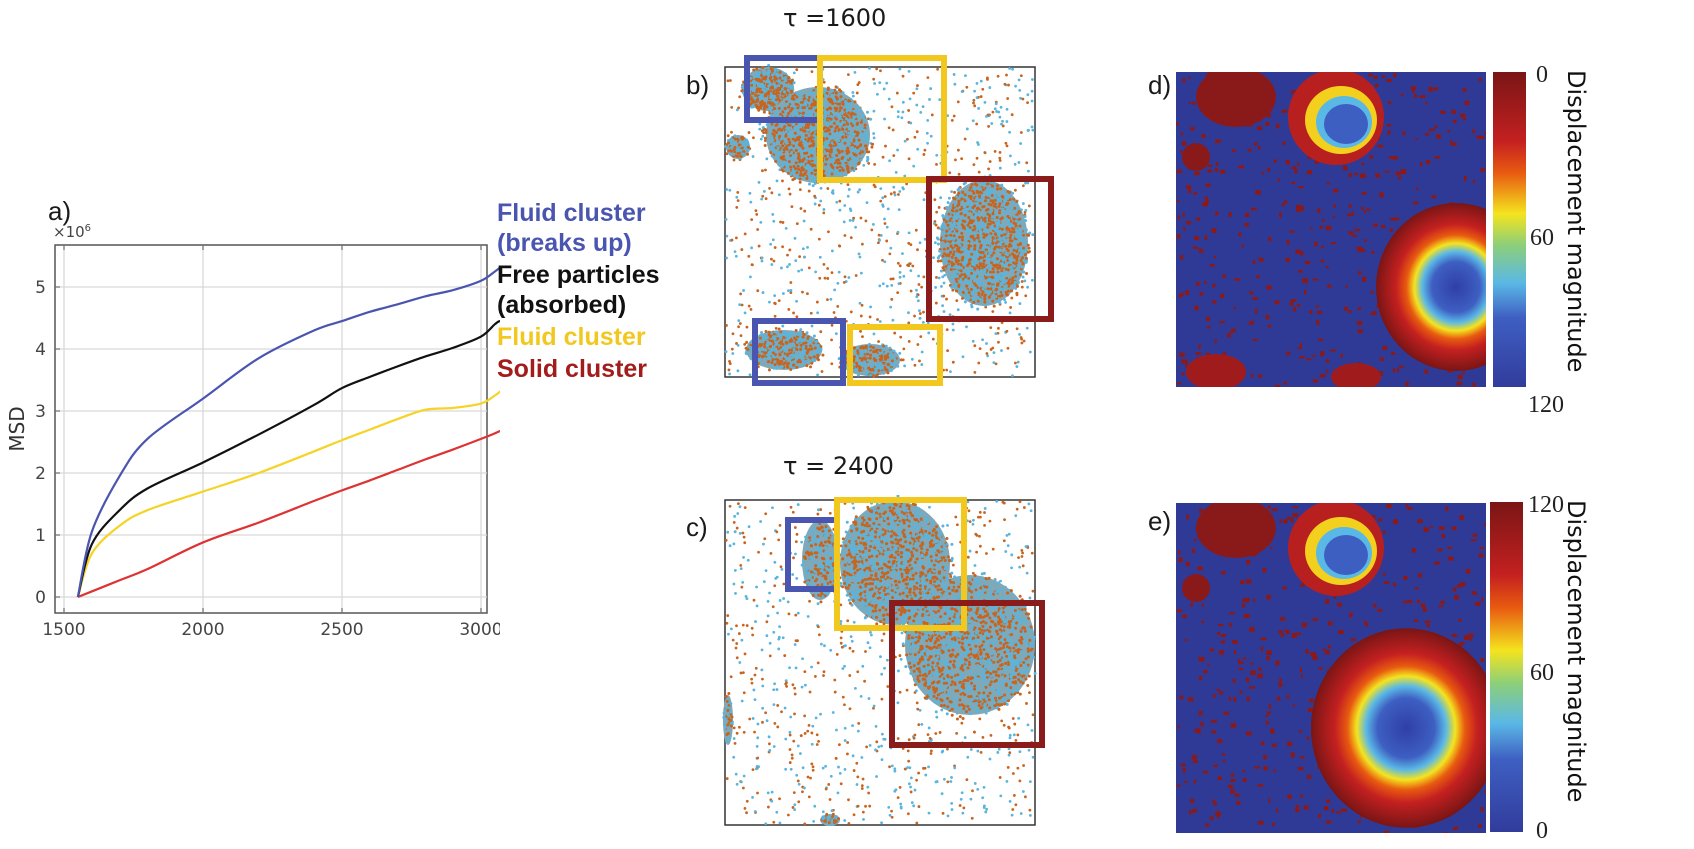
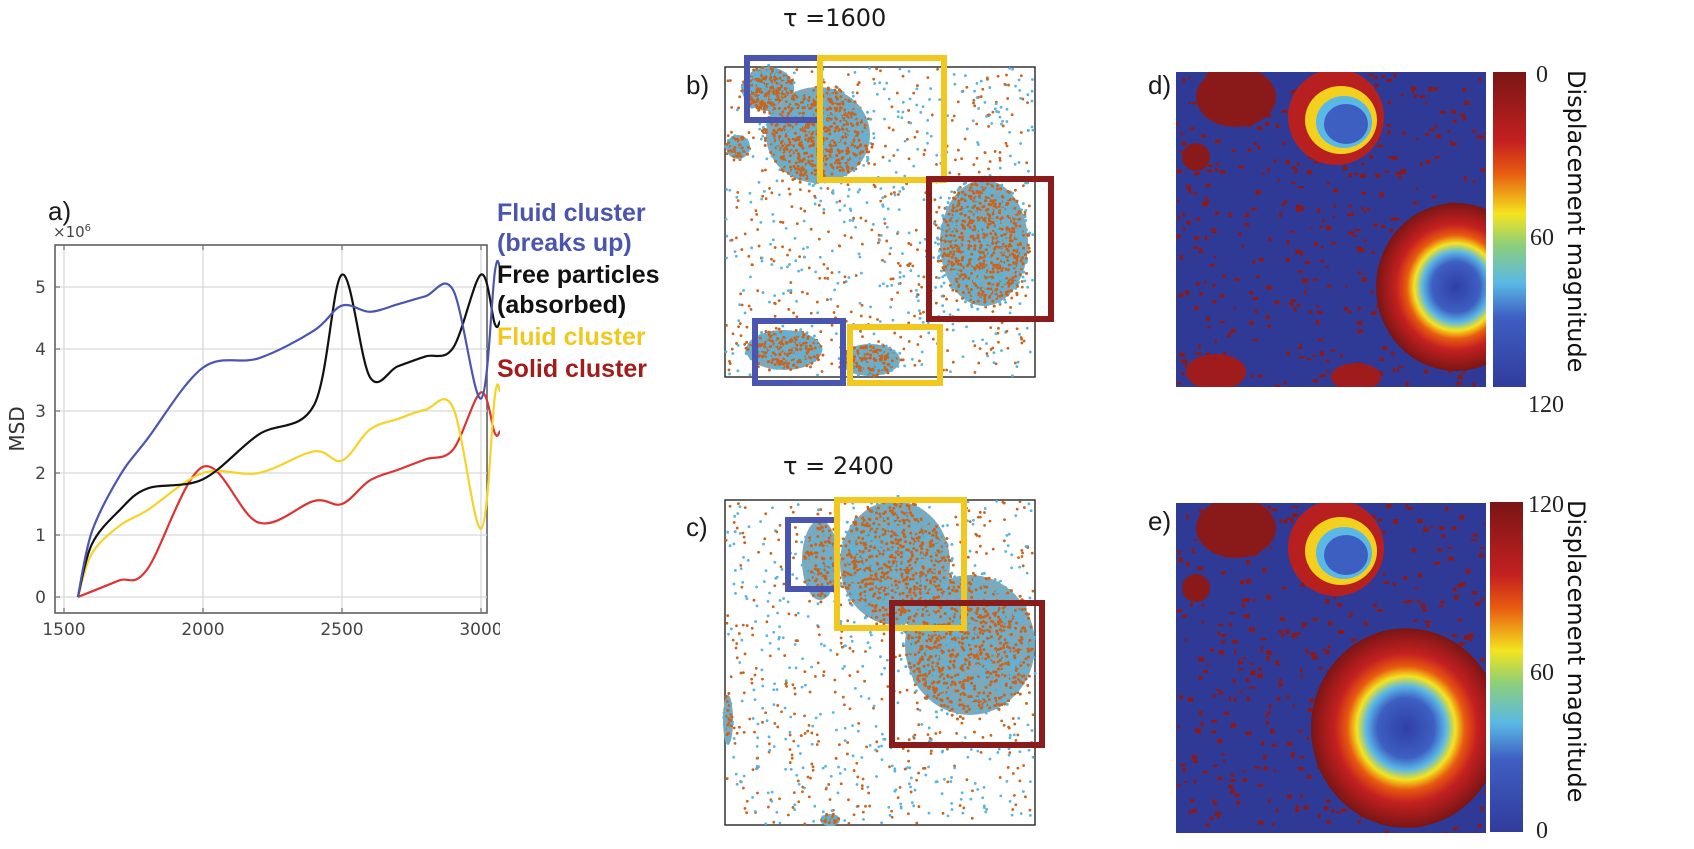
Fluid cluster (breaks up)/2000: 3.2 -> 3.7
Free particles (absorbed)/2000: 2.2 -> 1.9
Fluid cluster/2000: 1.7 -> 2.0
Solid cluster/2000: 0.9 -> 2.1
Fluid cluster (breaks up)/2500: 4.5 -> 4.7
Free particles (absorbed)/2500: 3.4 -> 5.2
Fluid cluster/2500: 2.5 -> 2.2
Solid cluster/2500: 1.7 -> 1.5
Fluid cluster (breaks up)/3000: 5.1 -> 3.2
Free particles (absorbed)/3000: 4.2 -> 5.2
Fluid cluster/3000: 3.1 -> 1.1
Solid cluster/3000: 2.5 -> 3.3
